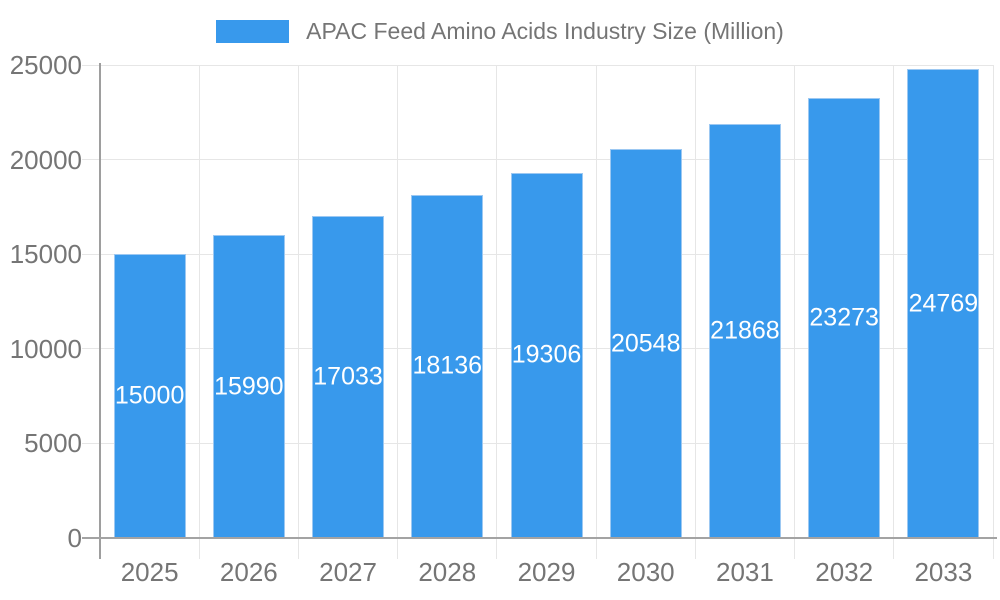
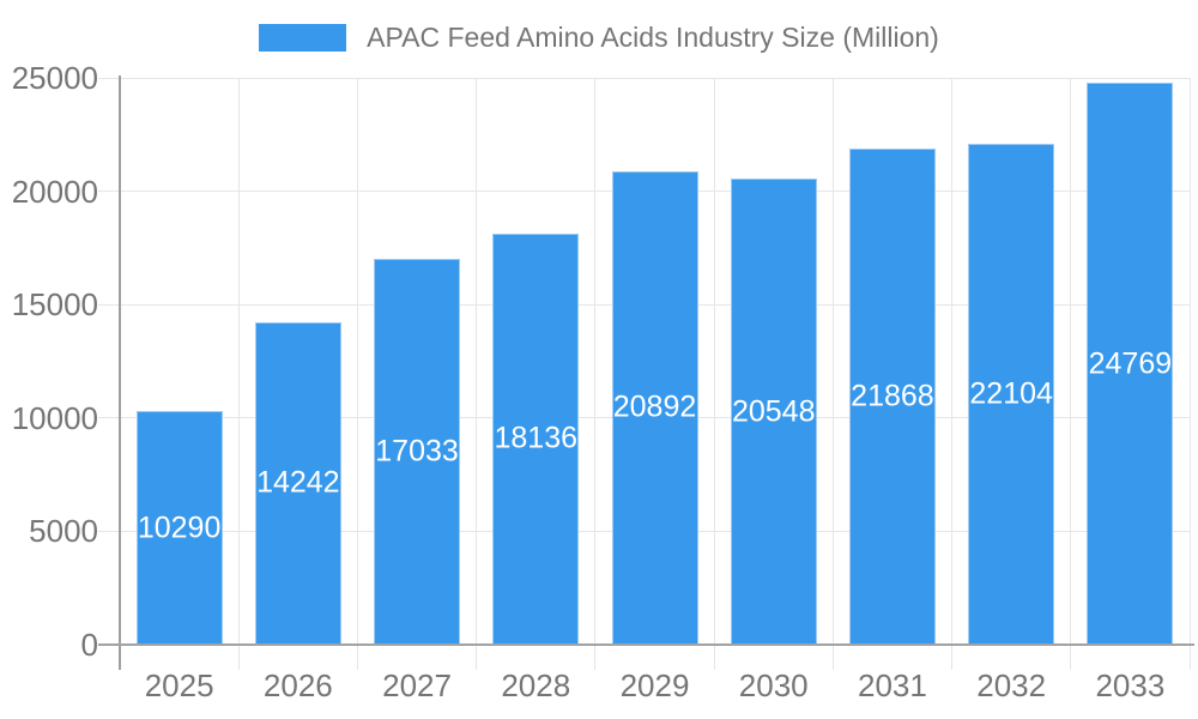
2025: 15000 -> 10290
2026: 15990 -> 14242
2029: 19306 -> 20892
2032: 23273 -> 22104
